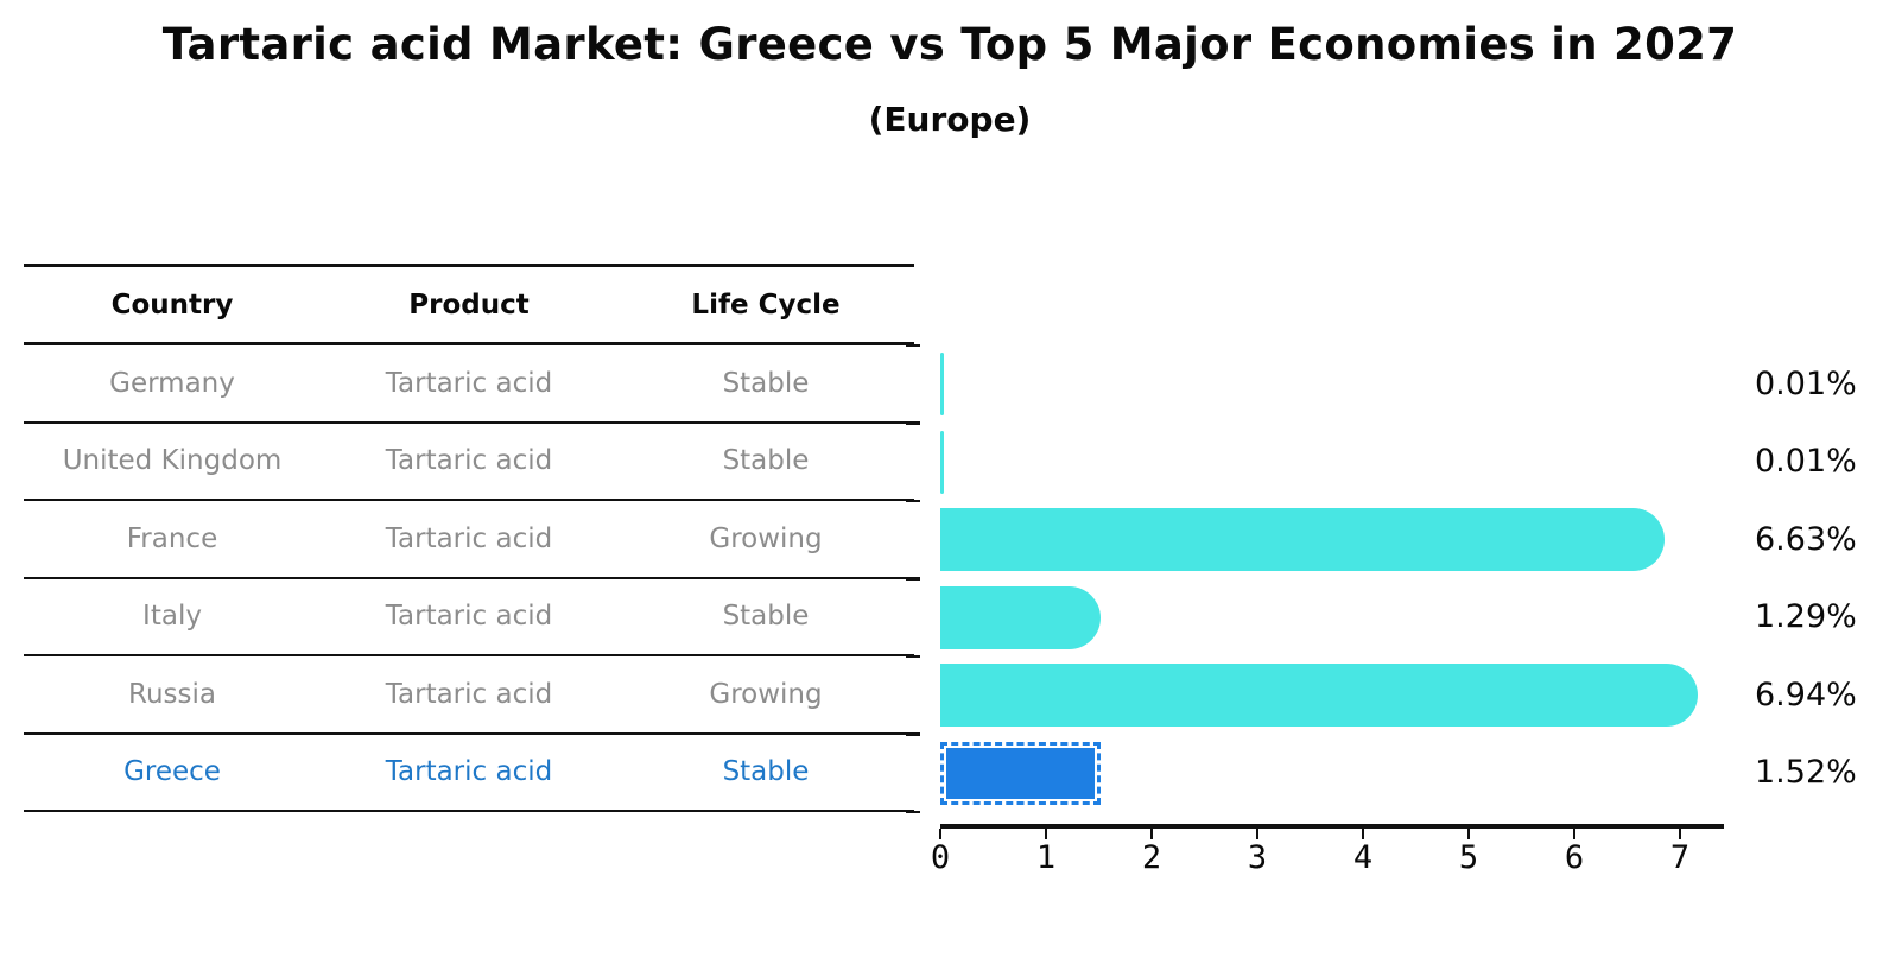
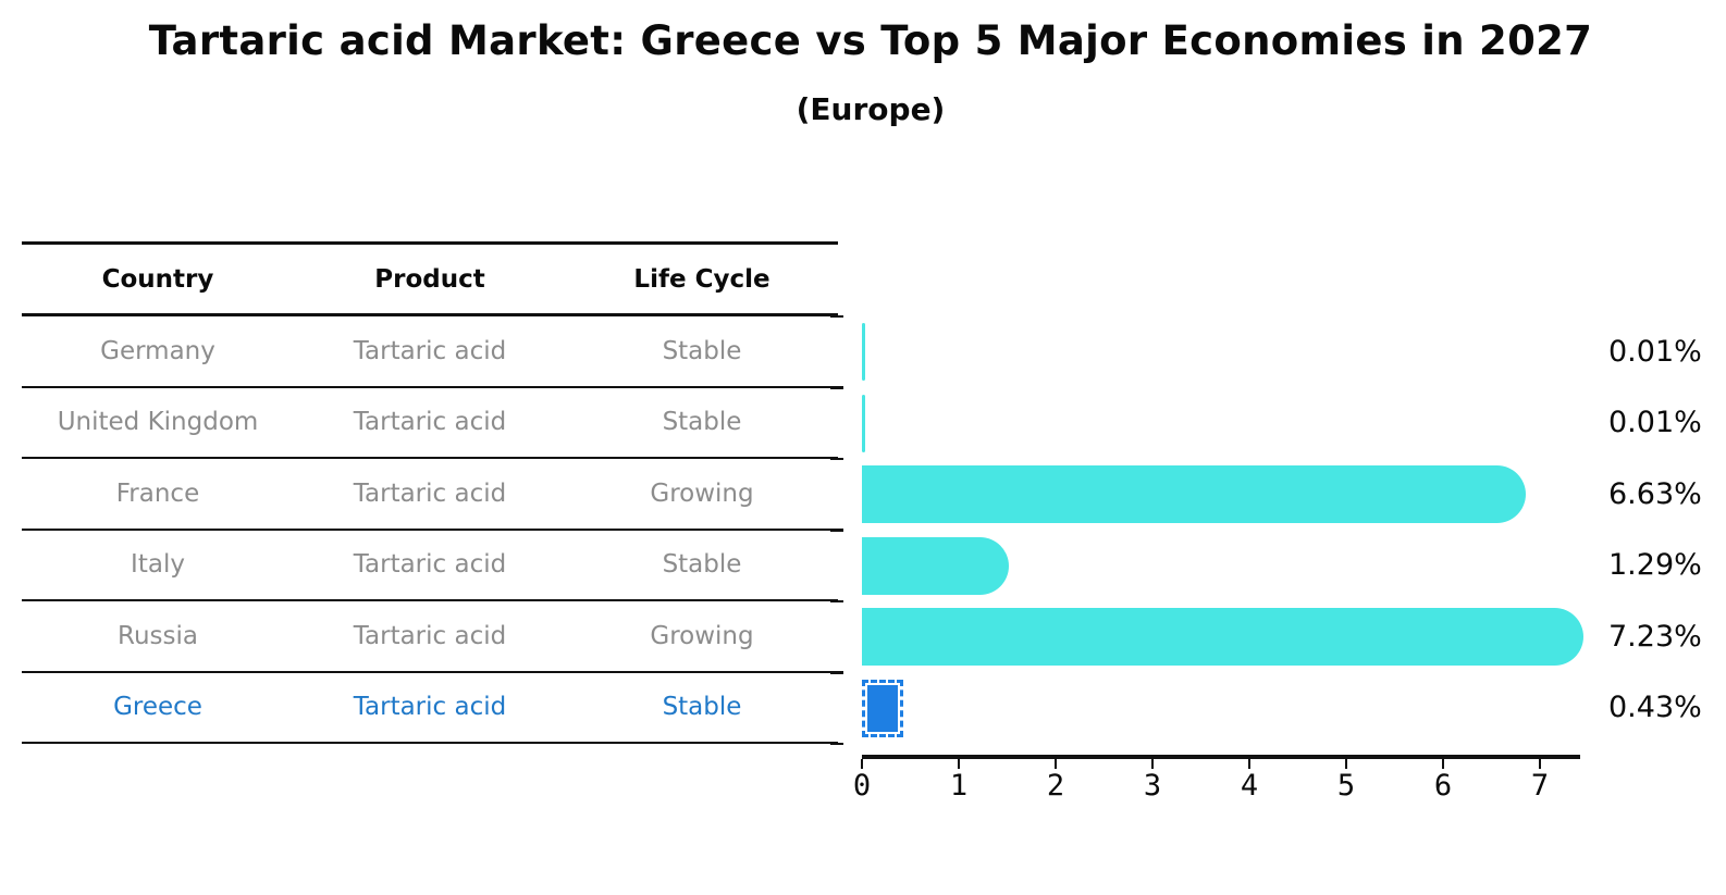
Russia: 6.94% -> 7.23%
Greece: 1.52% -> 0.43%
